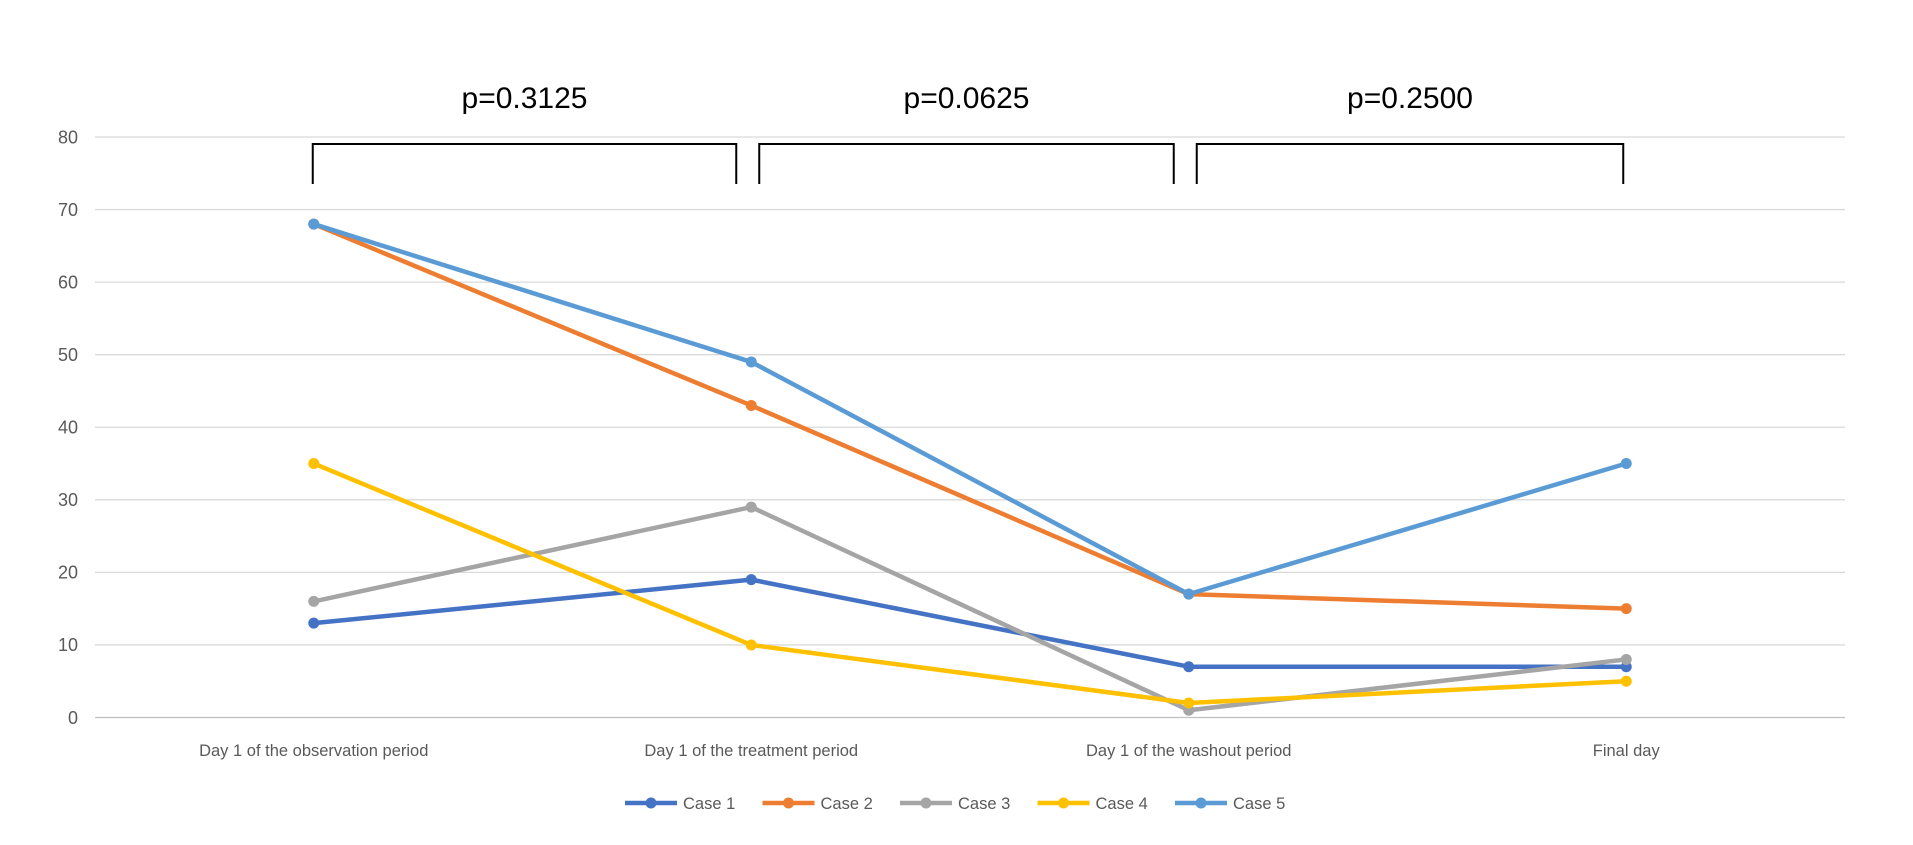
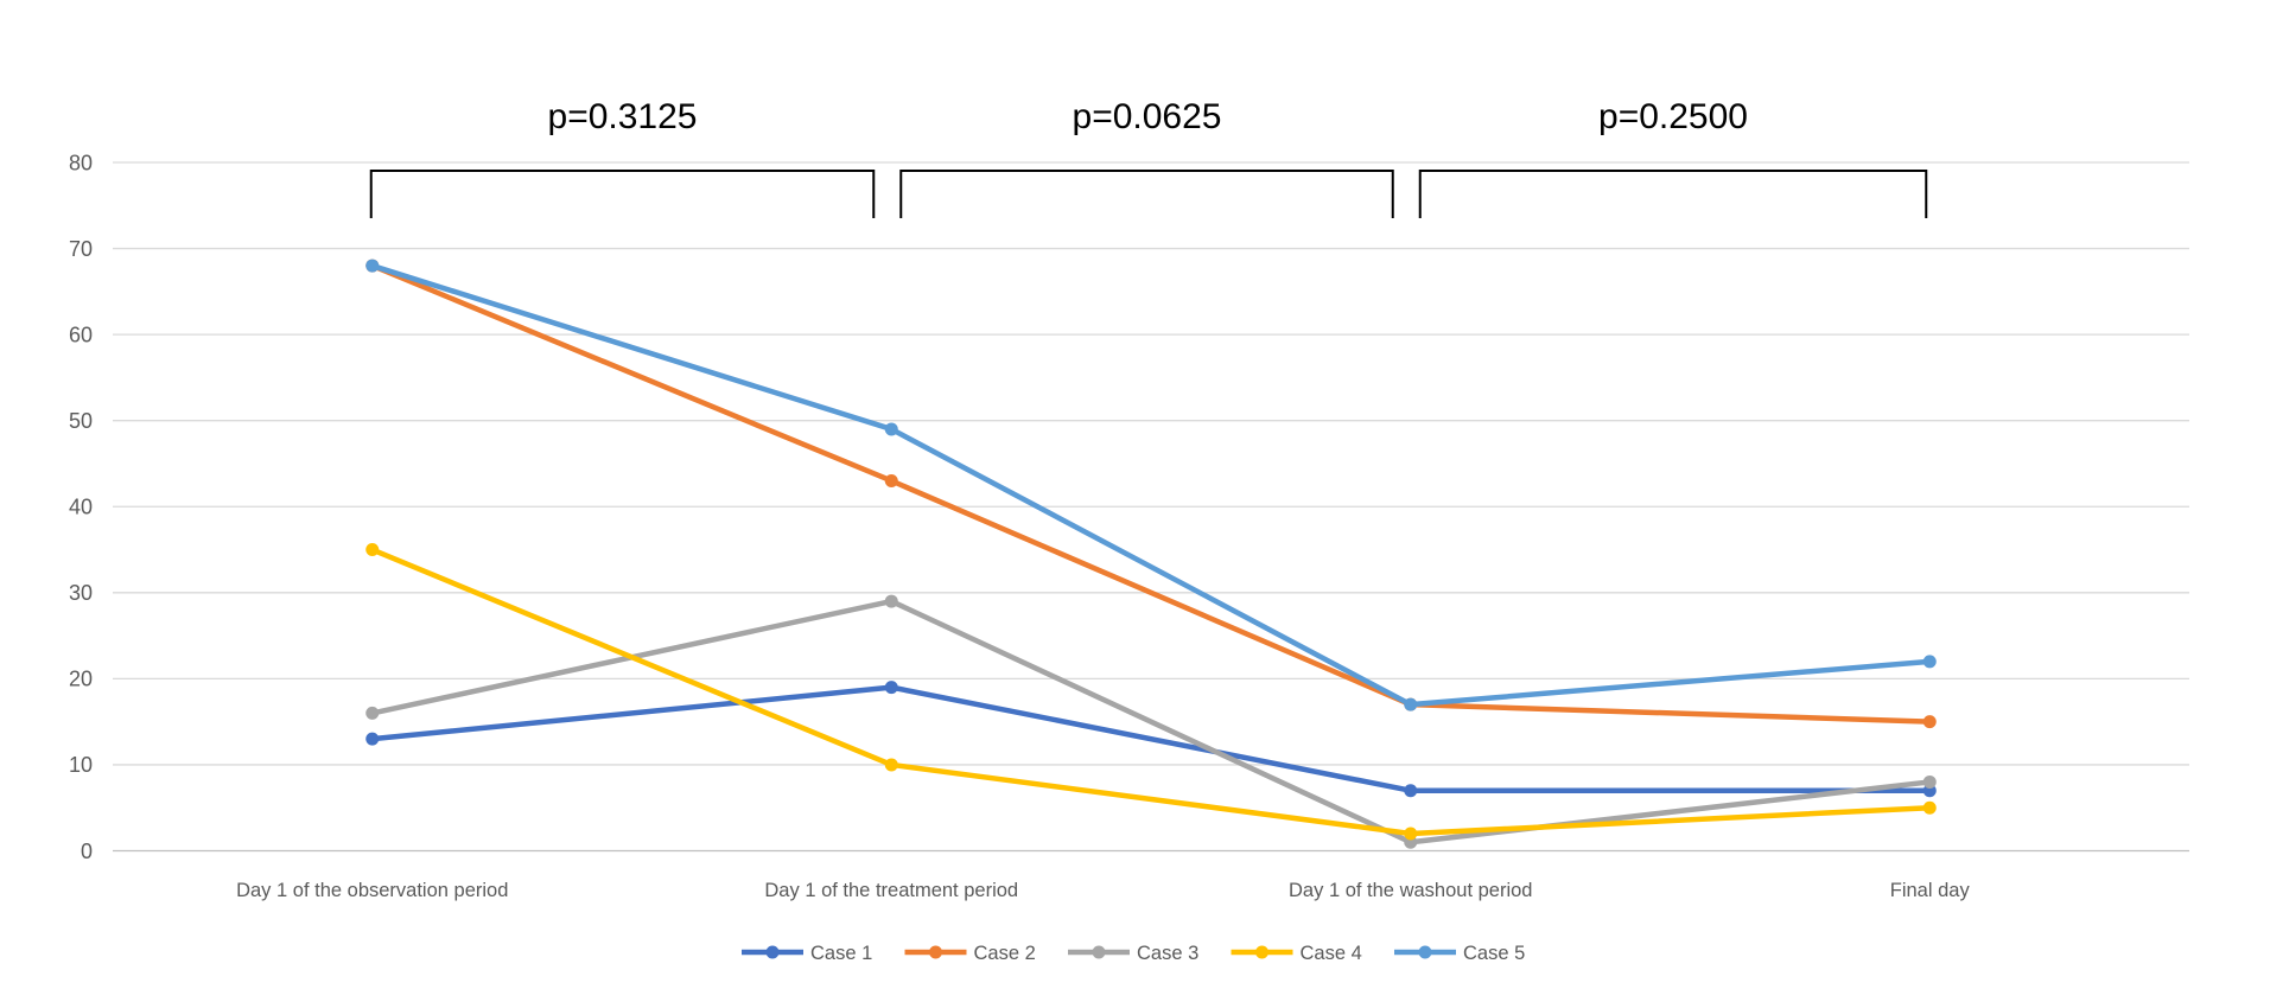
Case 5/Final day: 35 -> 22
